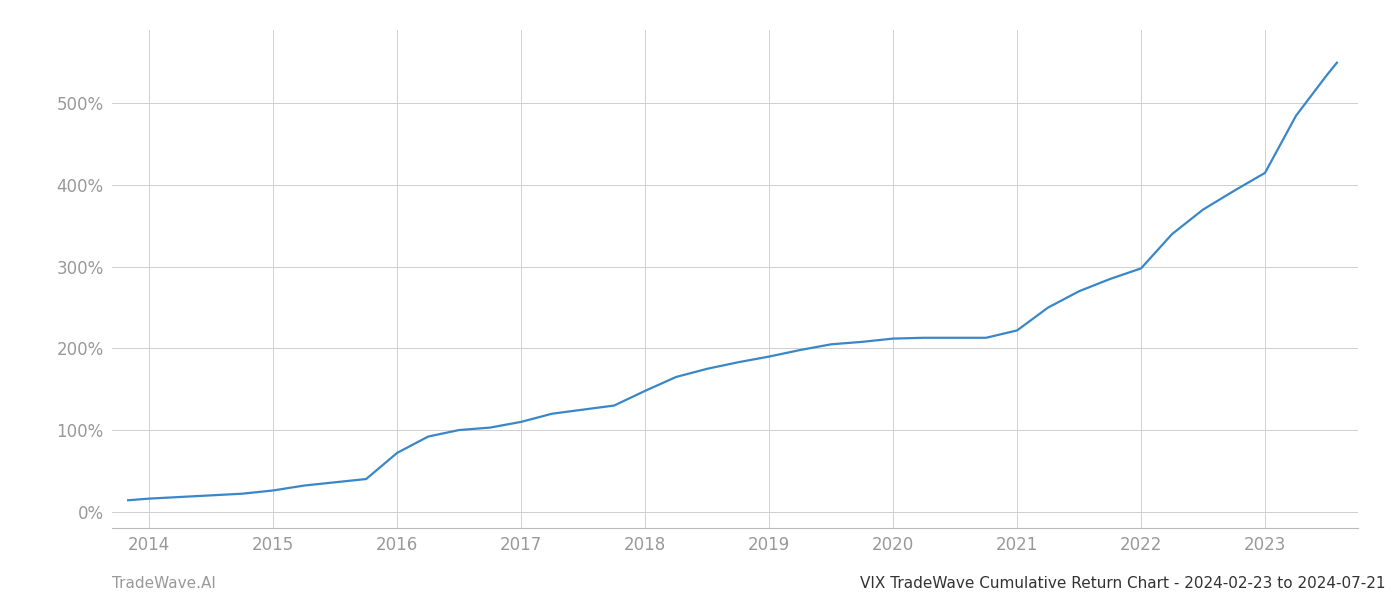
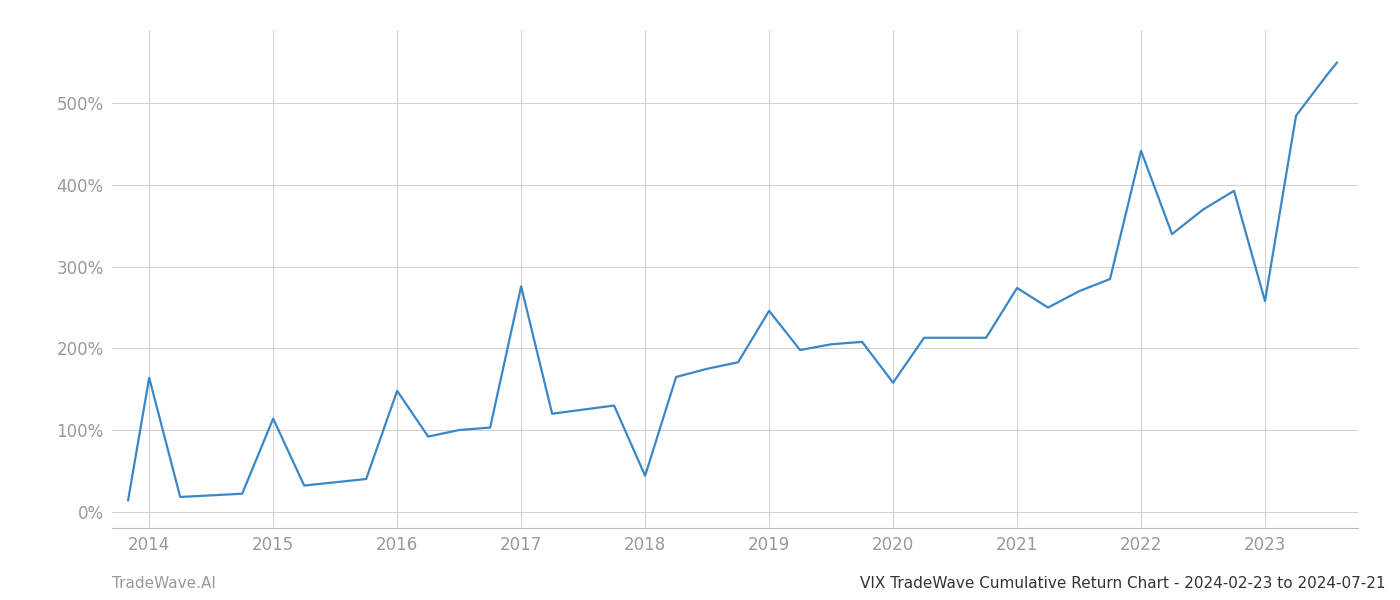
2014: 16% -> 164%
2015: 26% -> 114%
2016: 72% -> 148%
2017: 110% -> 276%
2018: 148% -> 44%
2019: 190% -> 246%
2020: 212% -> 158%
2021: 222% -> 274%
2022: 298% -> 442%
2023: 415% -> 258%
